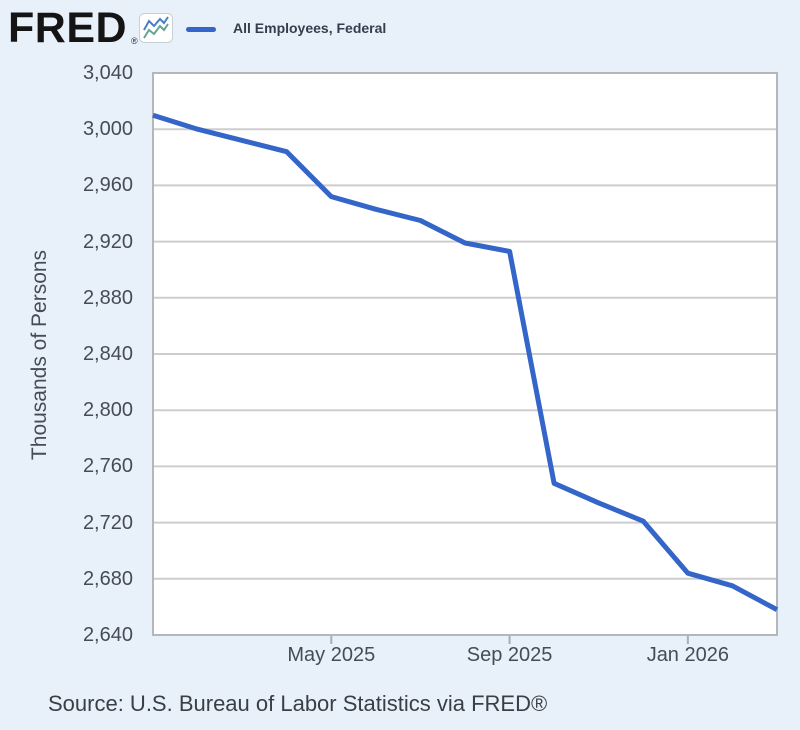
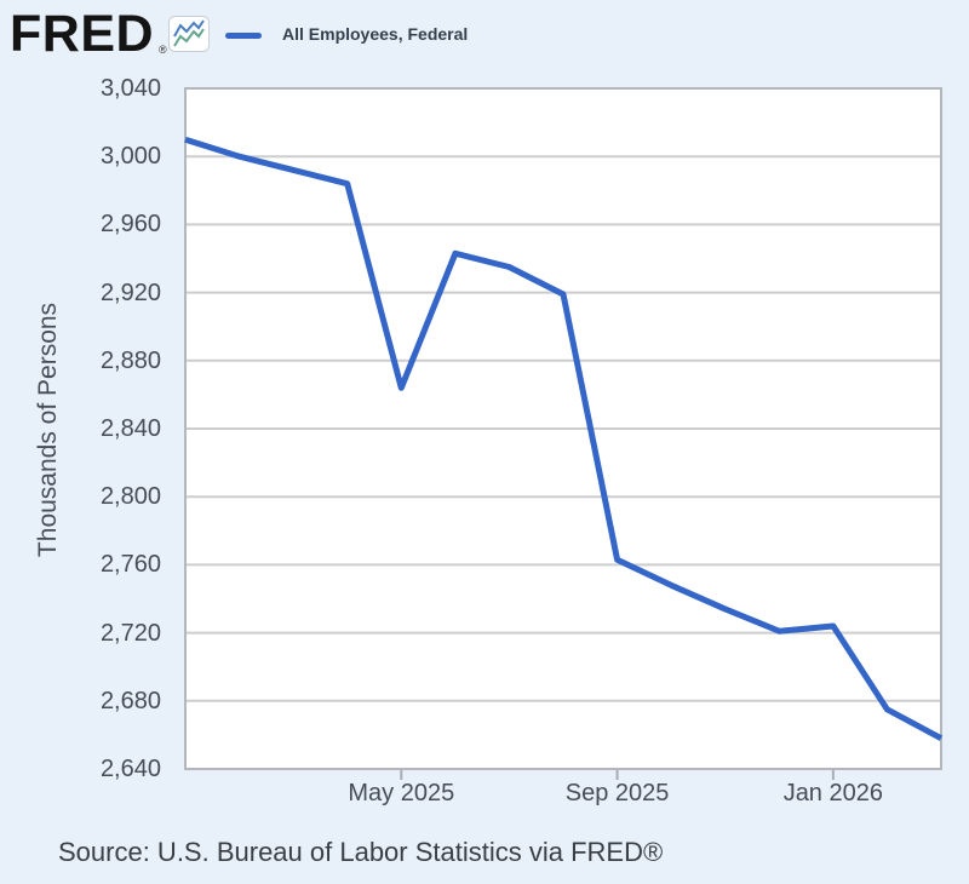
May 2025: 2952 -> 2864
Sep 2025: 2913 -> 2763
Jan 2026: 2684 -> 2724
